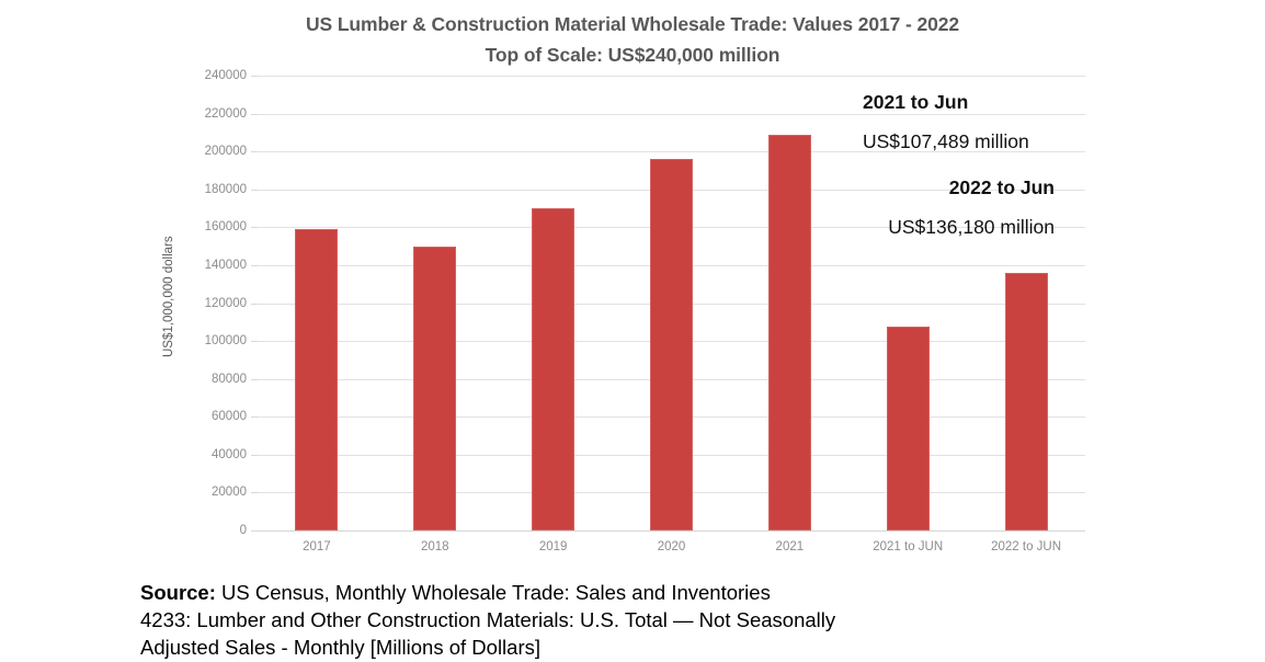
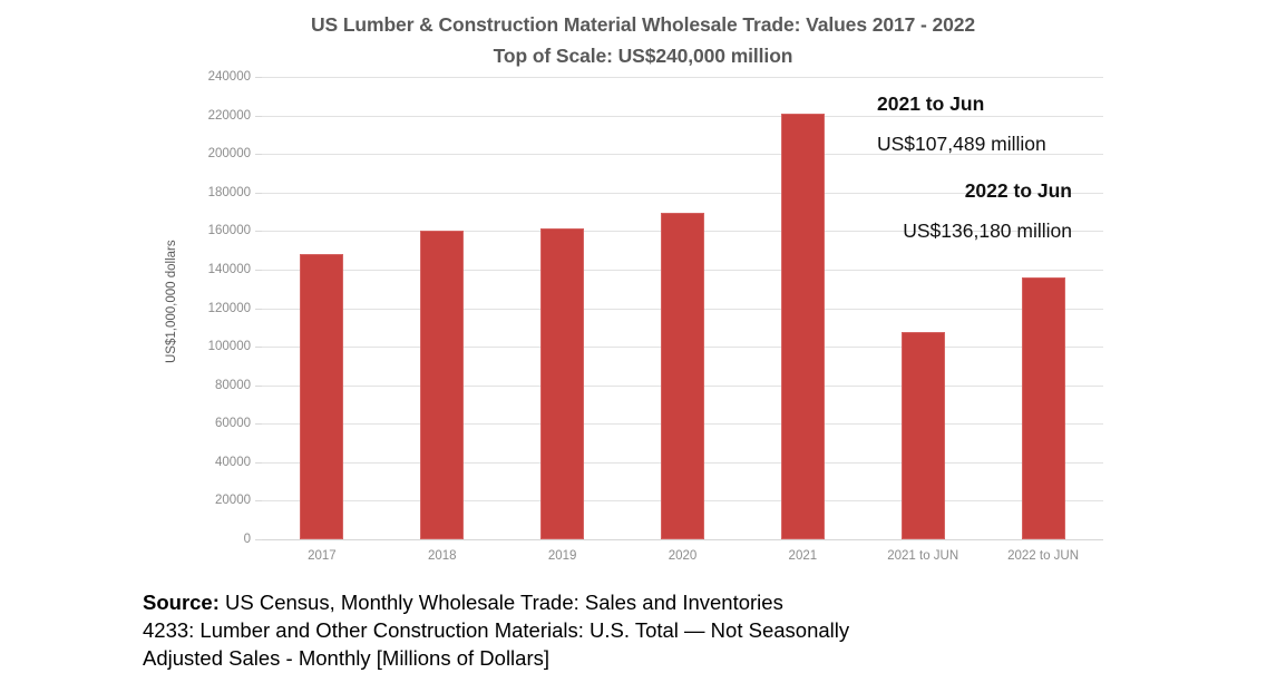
2017: 159000 -> 148000
2018: 150000 -> 160000
2019: 170000 -> 161000
2020: 196000 -> 170000
2021: 209000 -> 221000
